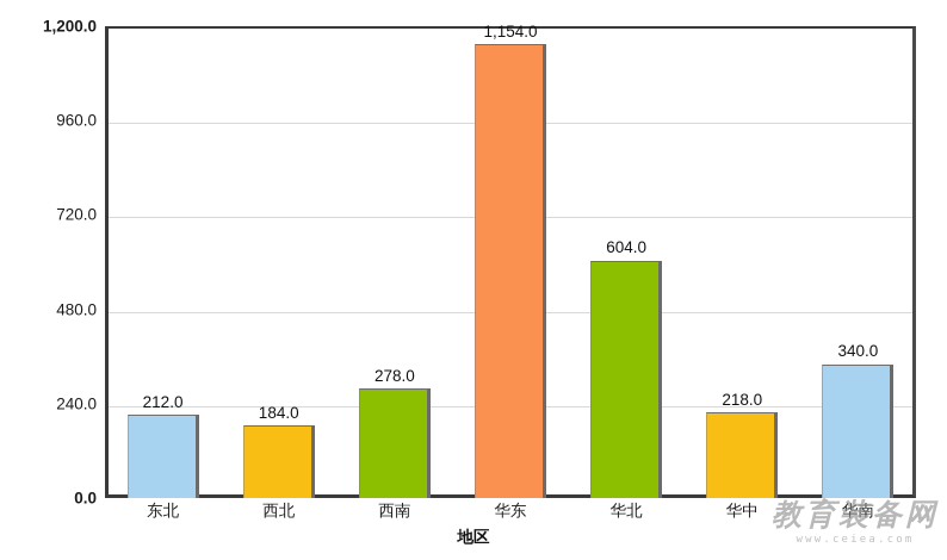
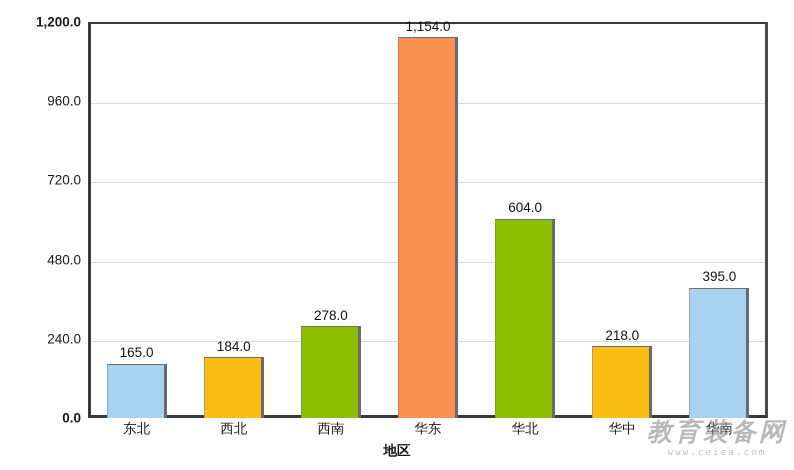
东北: 212.0 -> 165.0
华南: 340.0 -> 395.0
